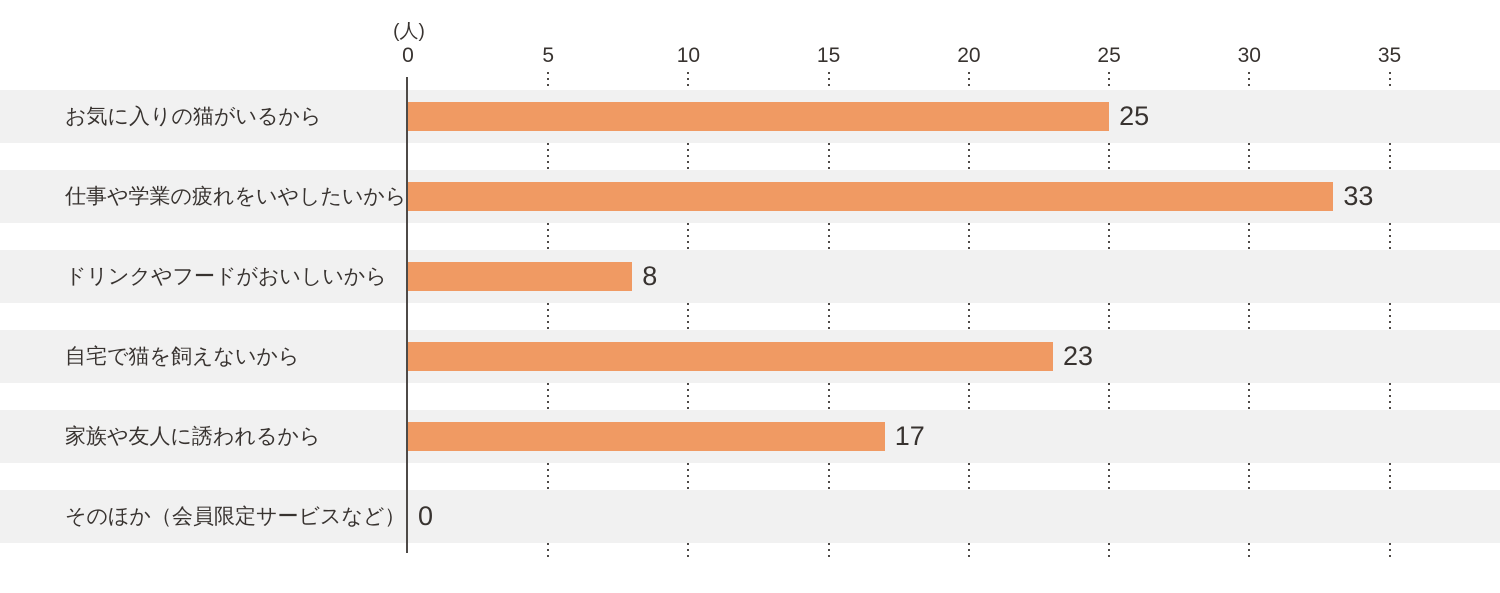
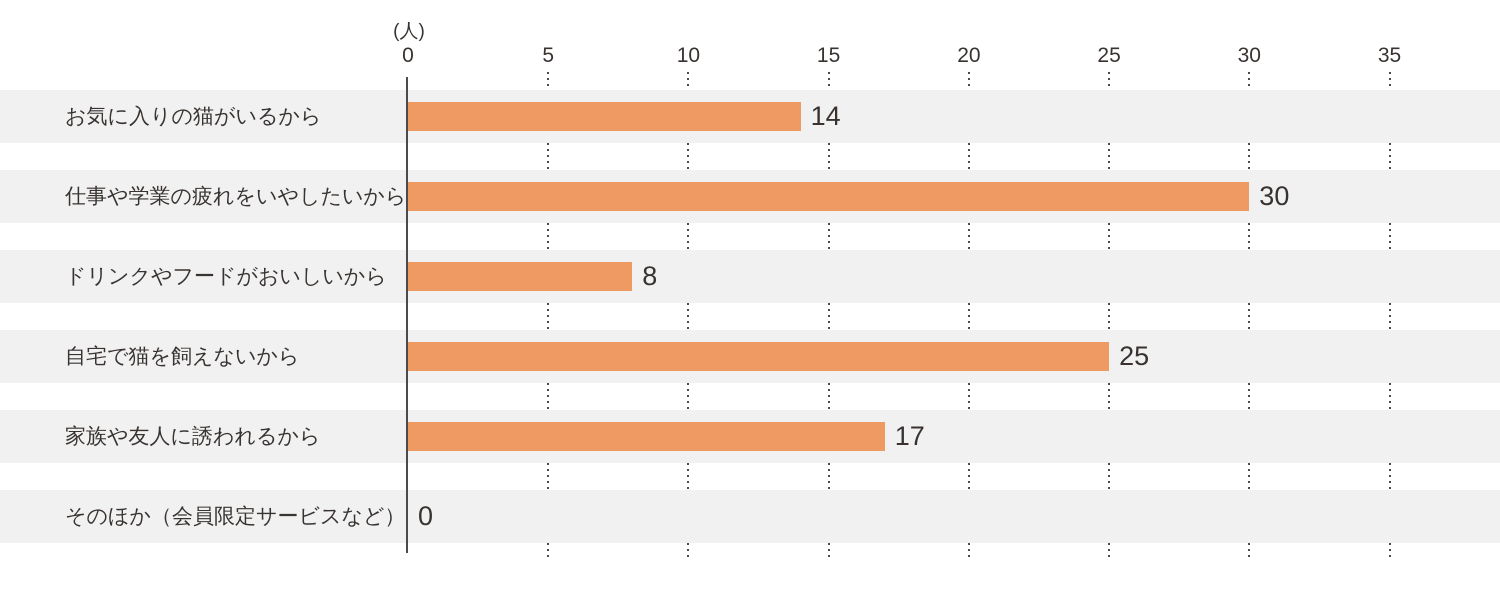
お気に入りの猫がいるから: 25 -> 14
仕事や学業の疲れをいやしたいから: 33 -> 30
自宅で猫を飼えないから: 23 -> 25
